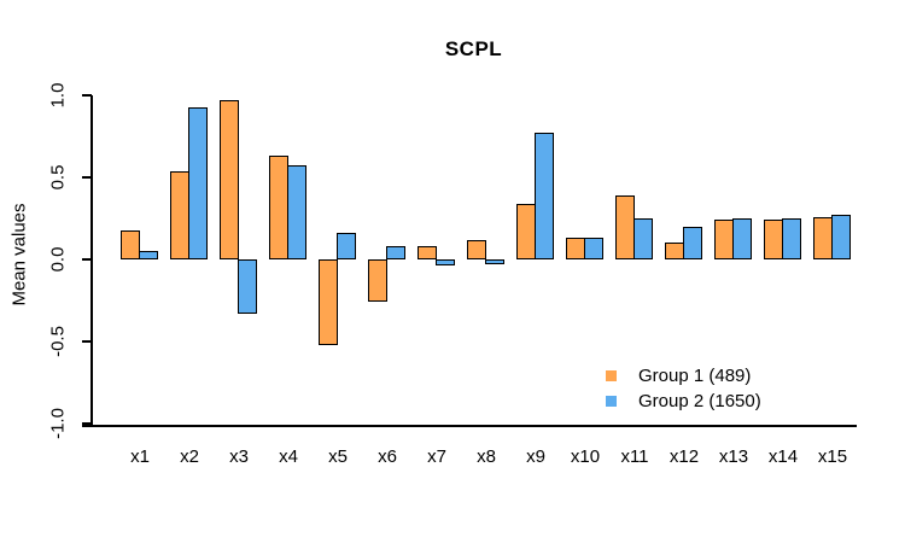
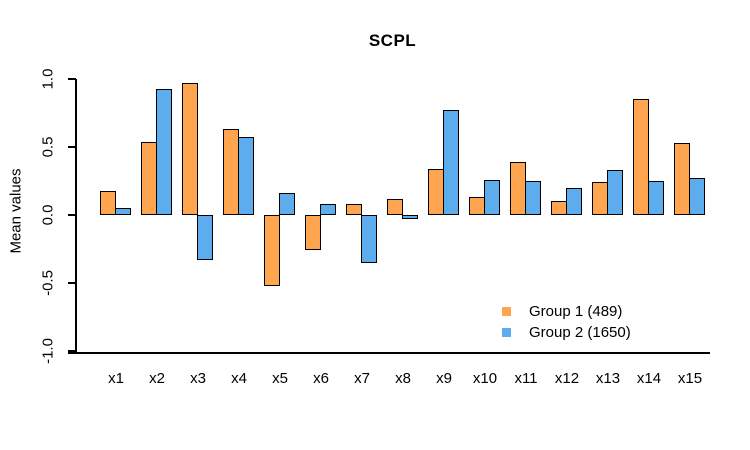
Group 2 (1650)/x7: -0.04 -> -0.35
Group 2 (1650)/x10: 0.13 -> 0.26
Group 2 (1650)/x13: 0.25 -> 0.33
Group 1 (489)/x14: 0.24 -> 0.85
Group 1 (489)/x15: 0.26 -> 0.53
